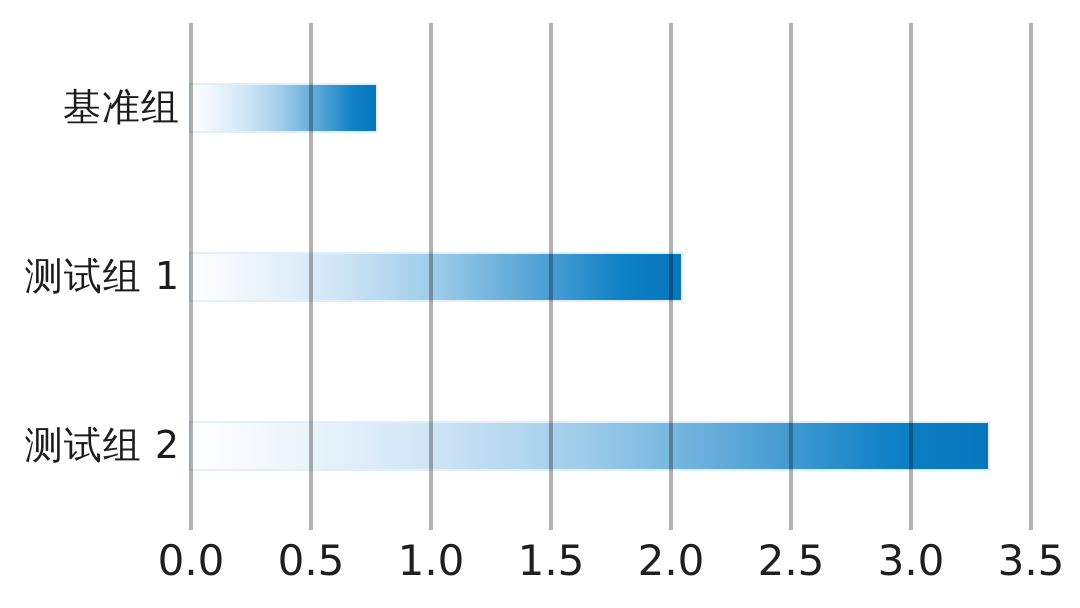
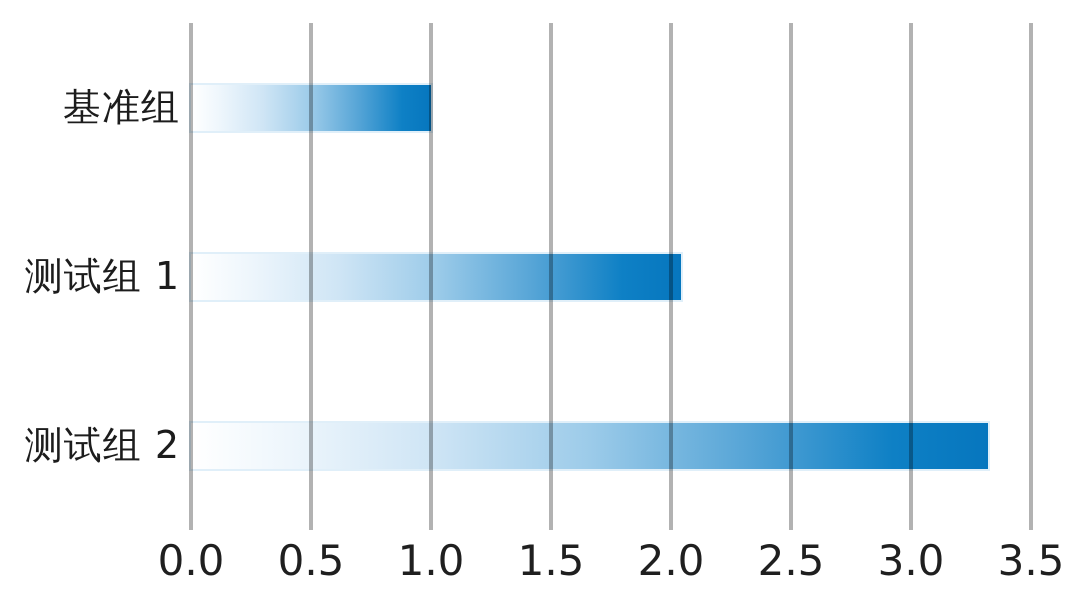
基准组: 0.77 -> 1.00
